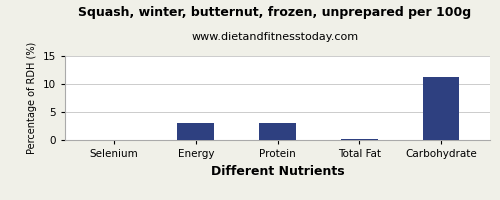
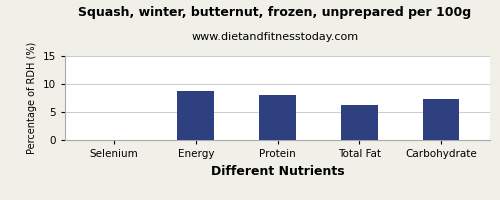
Energy: 3.0 -> 8.8
Protein: 3.0 -> 8.0
Total Fat: 0.2 -> 6.2
Carbohydrate: 11.2 -> 7.4
